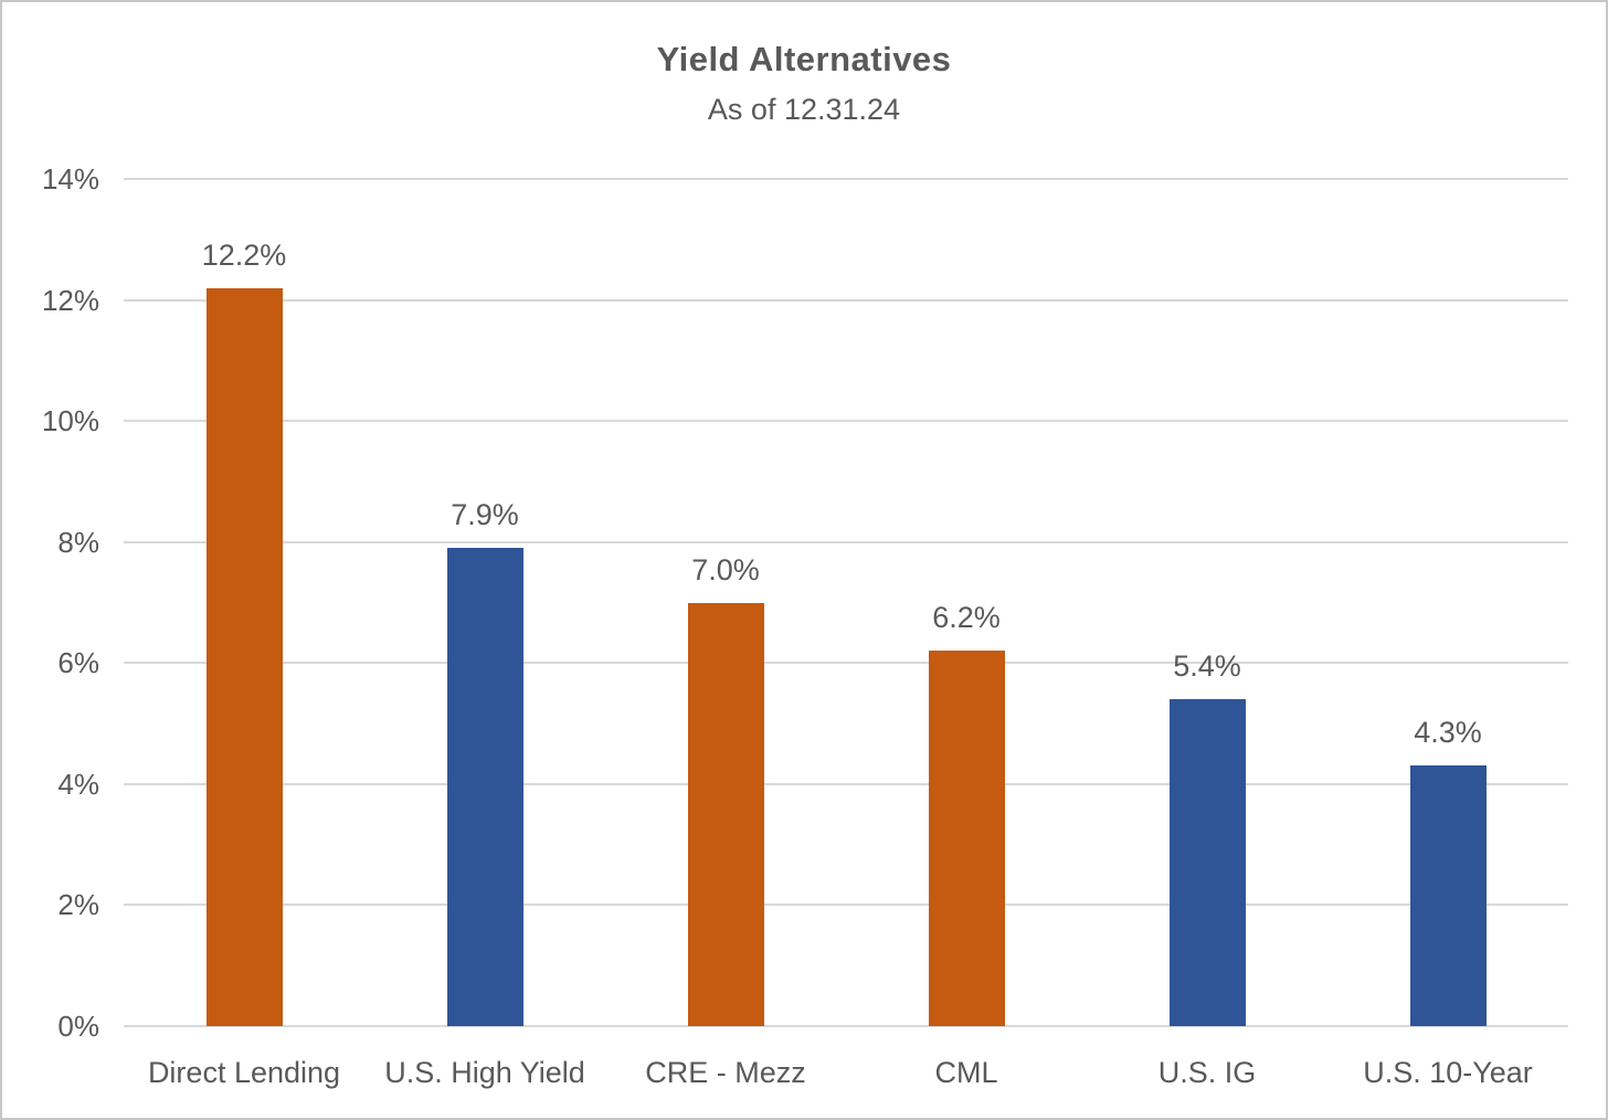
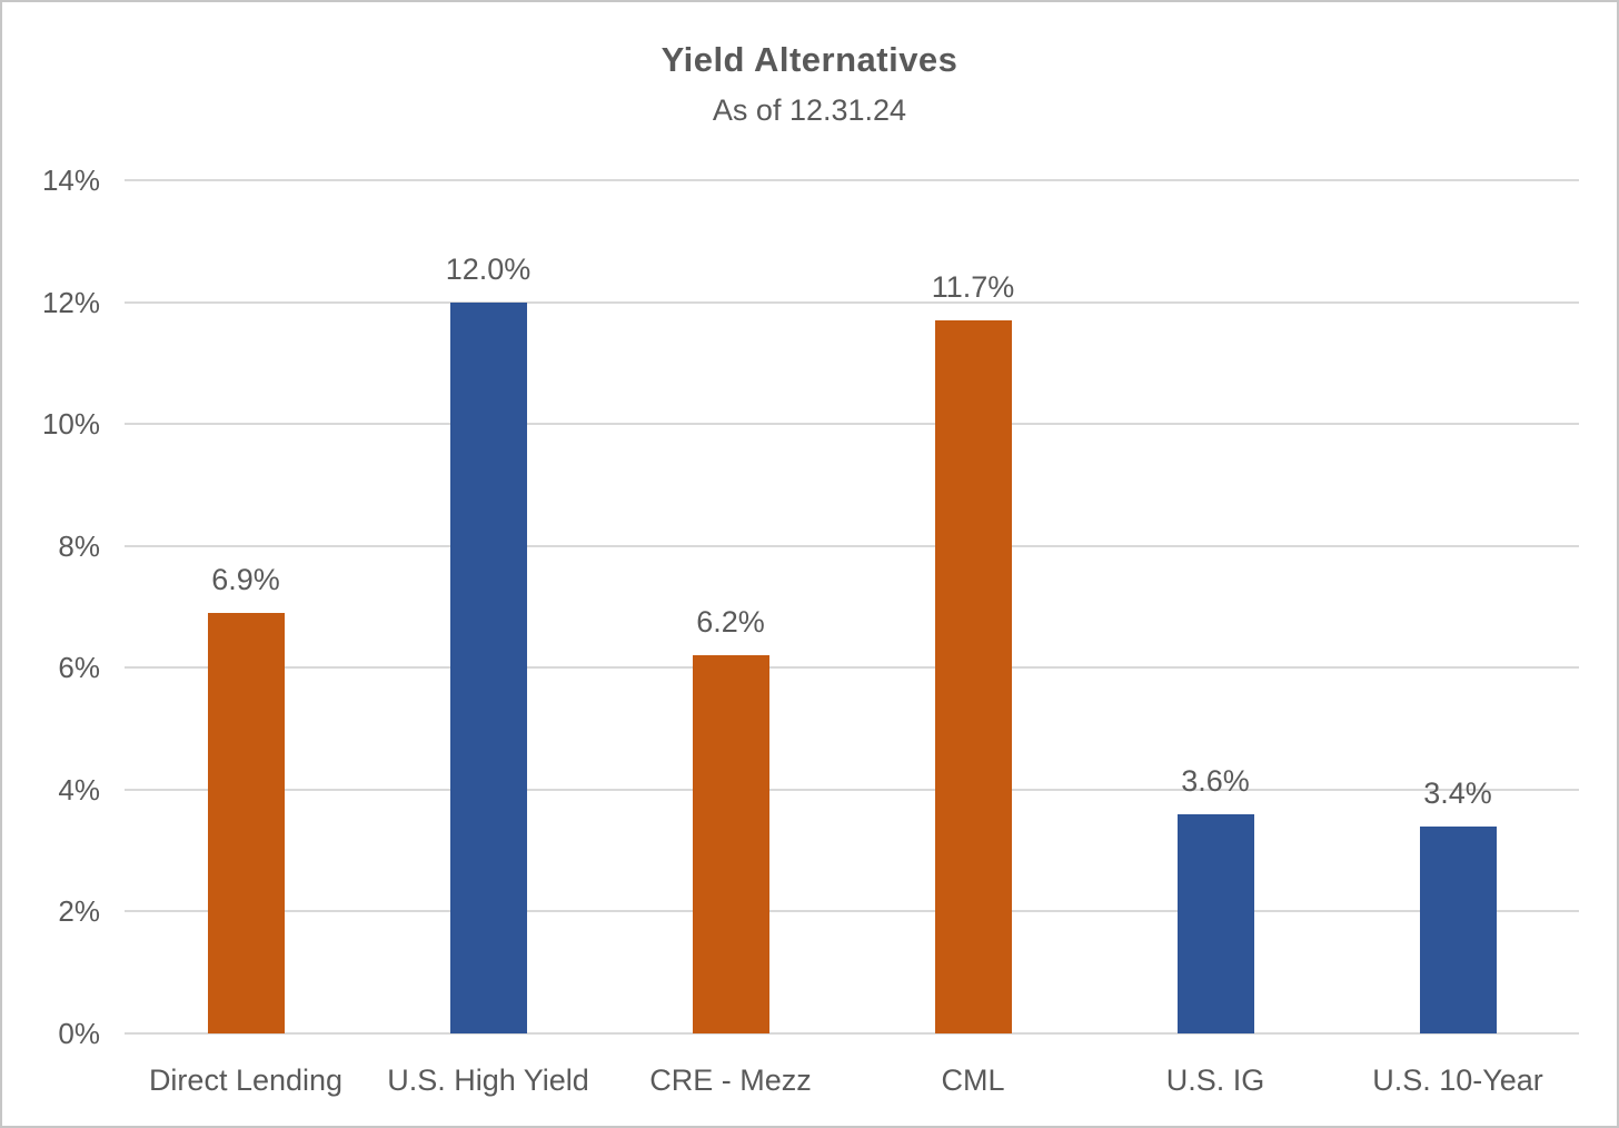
Direct Lending: 12.2% -> 6.9%
U.S. High Yield: 7.9% -> 12.0%
CRE - Mezz: 7.0% -> 6.2%
CML: 6.2% -> 11.7%
U.S. IG: 5.4% -> 3.6%
U.S. 10-Year: 4.3% -> 3.4%
